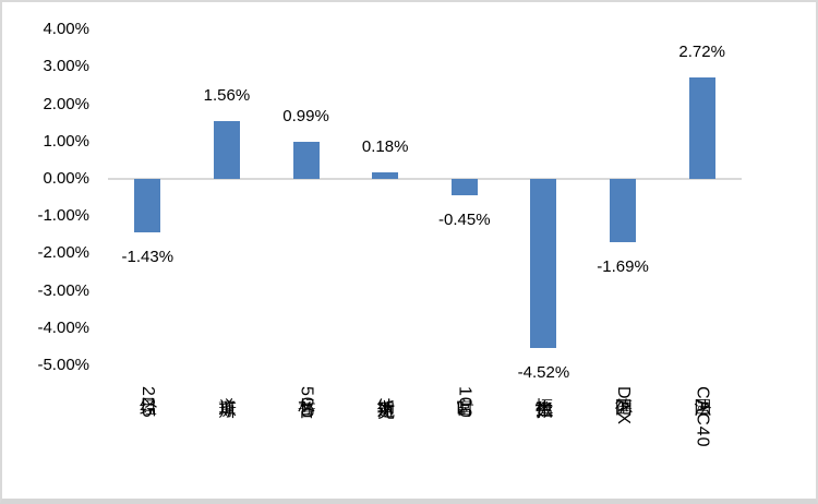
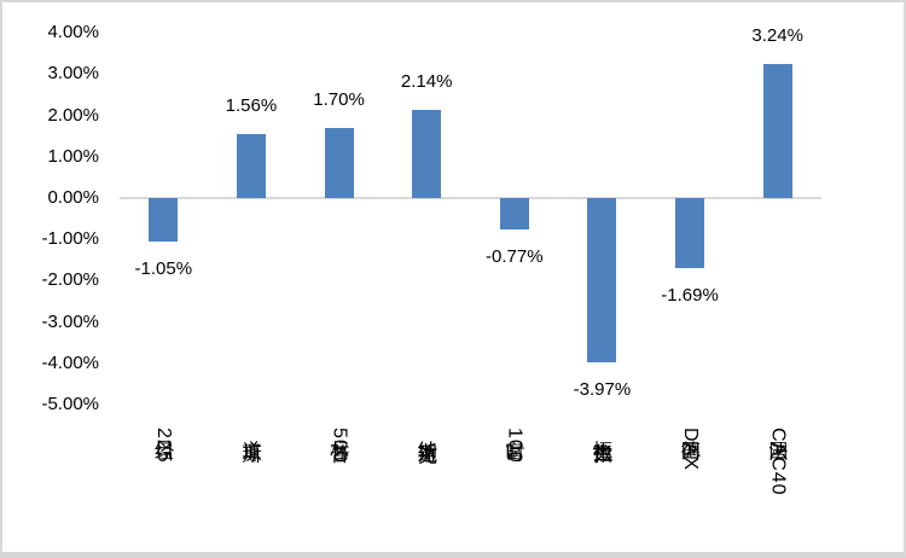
日经225: -1.43% -> -1.05%
标普500: 0.99% -> 1.70%
纳斯达克: 0.18% -> 2.14%
富时100: -0.45% -> -0.77%
恒生指数: -4.52% -> -3.97%
法国CAC40: 2.72% -> 3.24%
